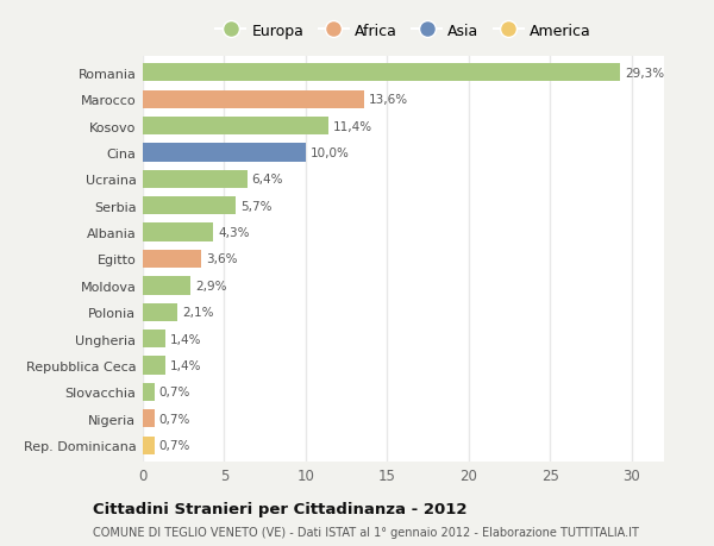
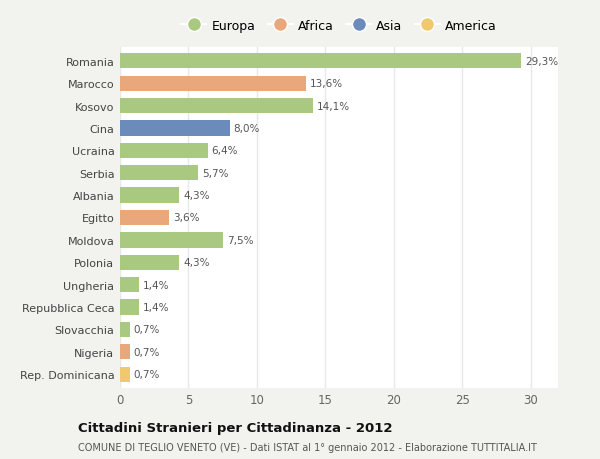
Kosovo: 11,4% -> 14,1%
Cina: 10,0% -> 8,0%
Moldova: 2,9% -> 7,5%
Polonia: 2,1% -> 4,3%
